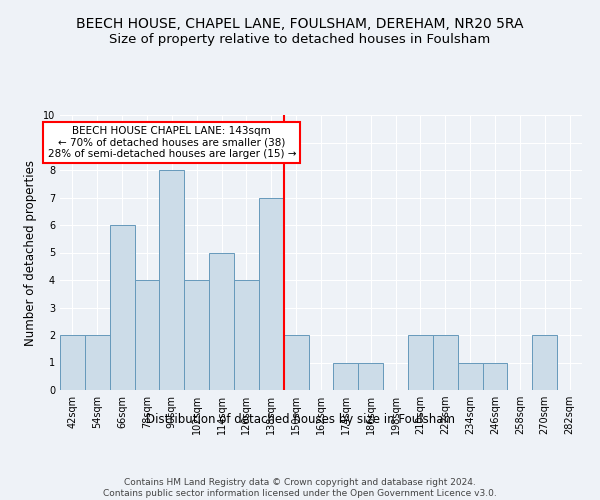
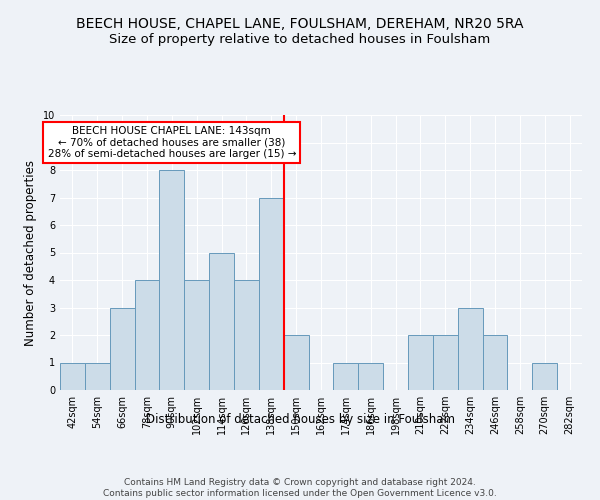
42sqm: 2 -> 1
54sqm: 2 -> 1
66sqm: 6 -> 3
234sqm: 1 -> 3
246sqm: 1 -> 2
270sqm: 2 -> 1
